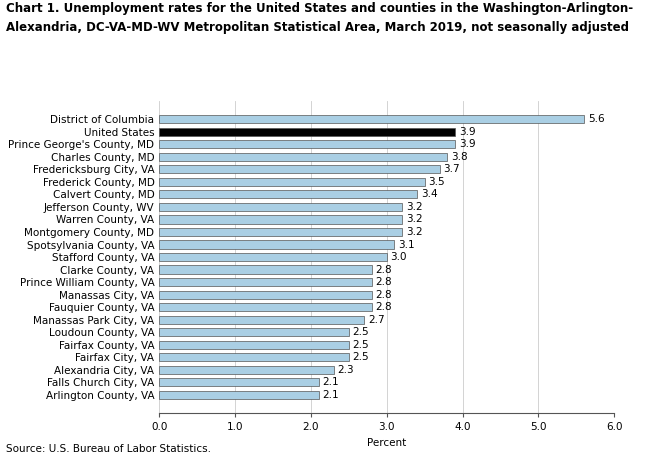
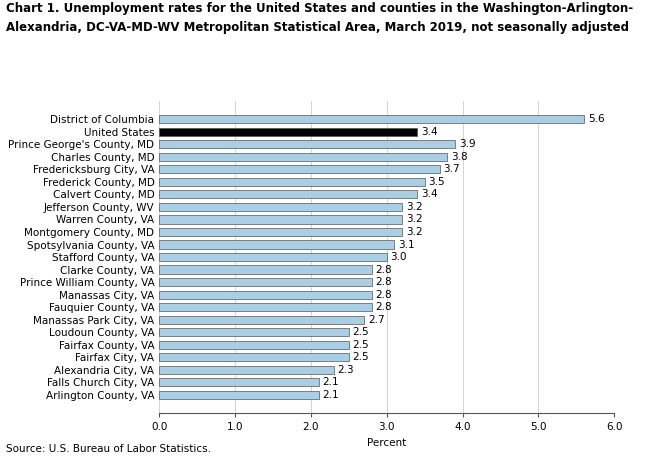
United States: 3.9 -> 3.4
